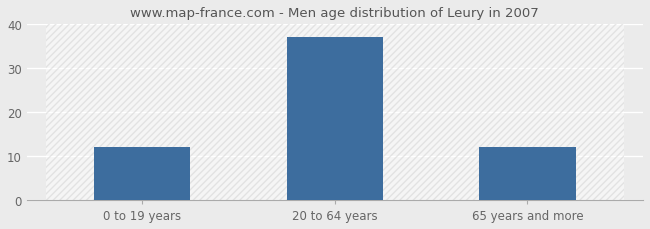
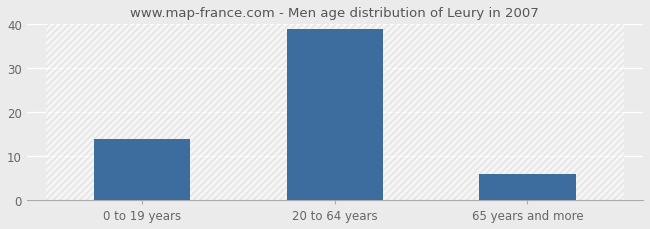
0 to 19 years: 12 -> 14
20 to 64 years: 37 -> 39
65 years and more: 12 -> 6
